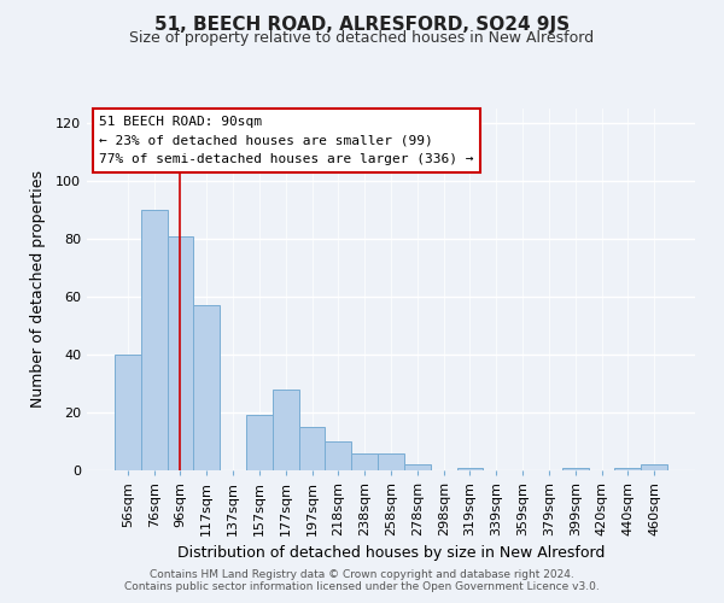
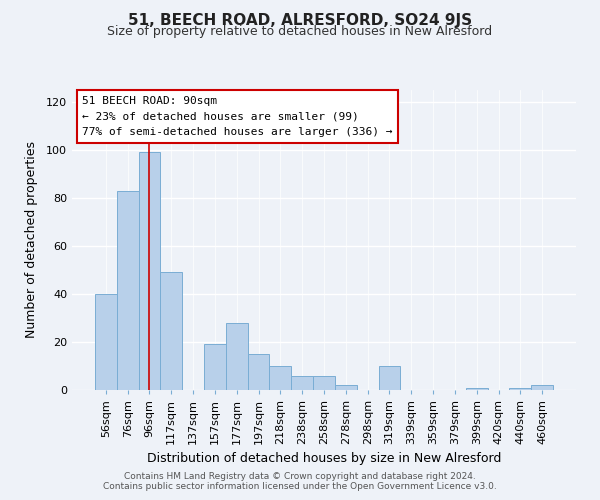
76sqm: 90 -> 83
96sqm: 81 -> 99
117sqm: 57 -> 49
319sqm: 1 -> 10
